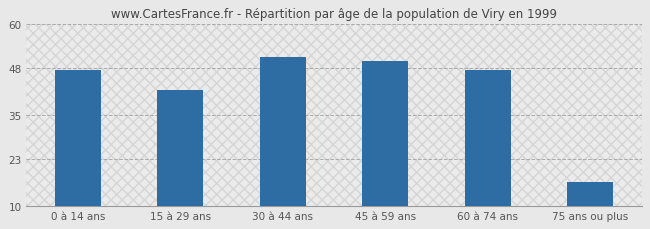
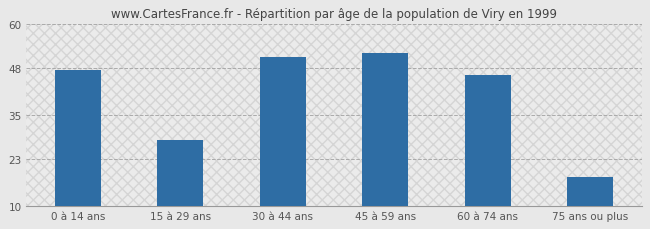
15 à 29 ans: 42.0 -> 28.0
45 à 59 ans: 50.0 -> 52.0
60 à 74 ans: 47.5 -> 46.0
75 ans ou plus: 16.5 -> 18.0
